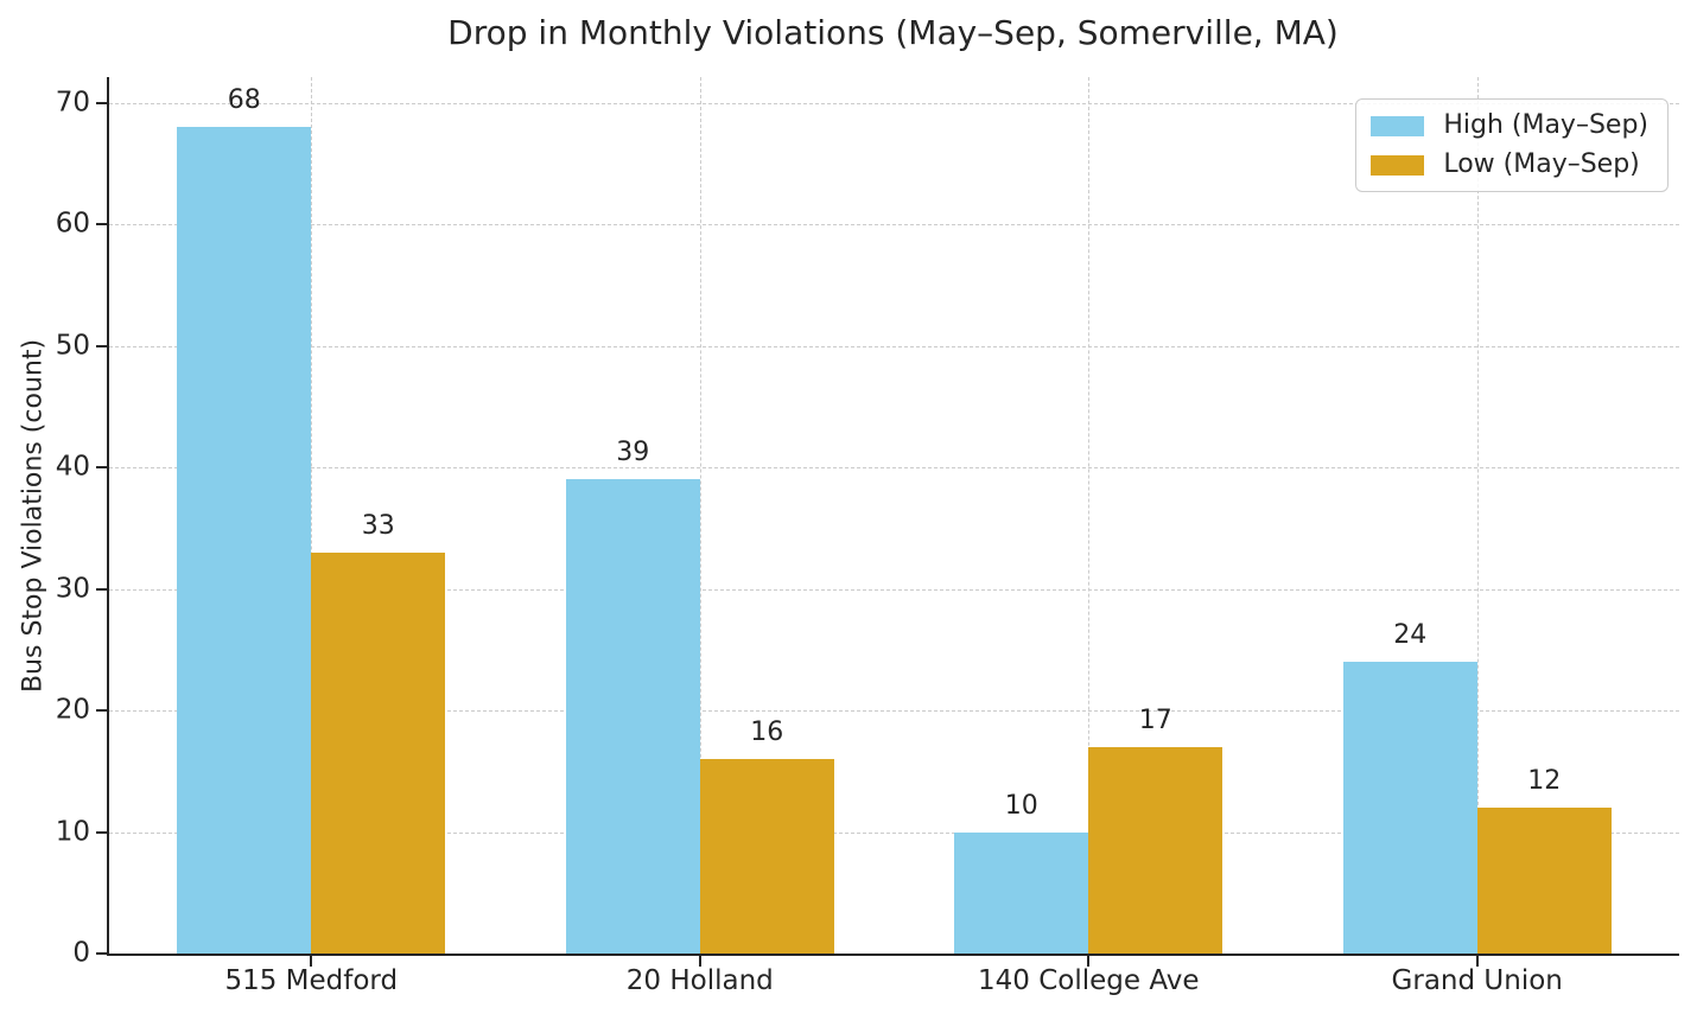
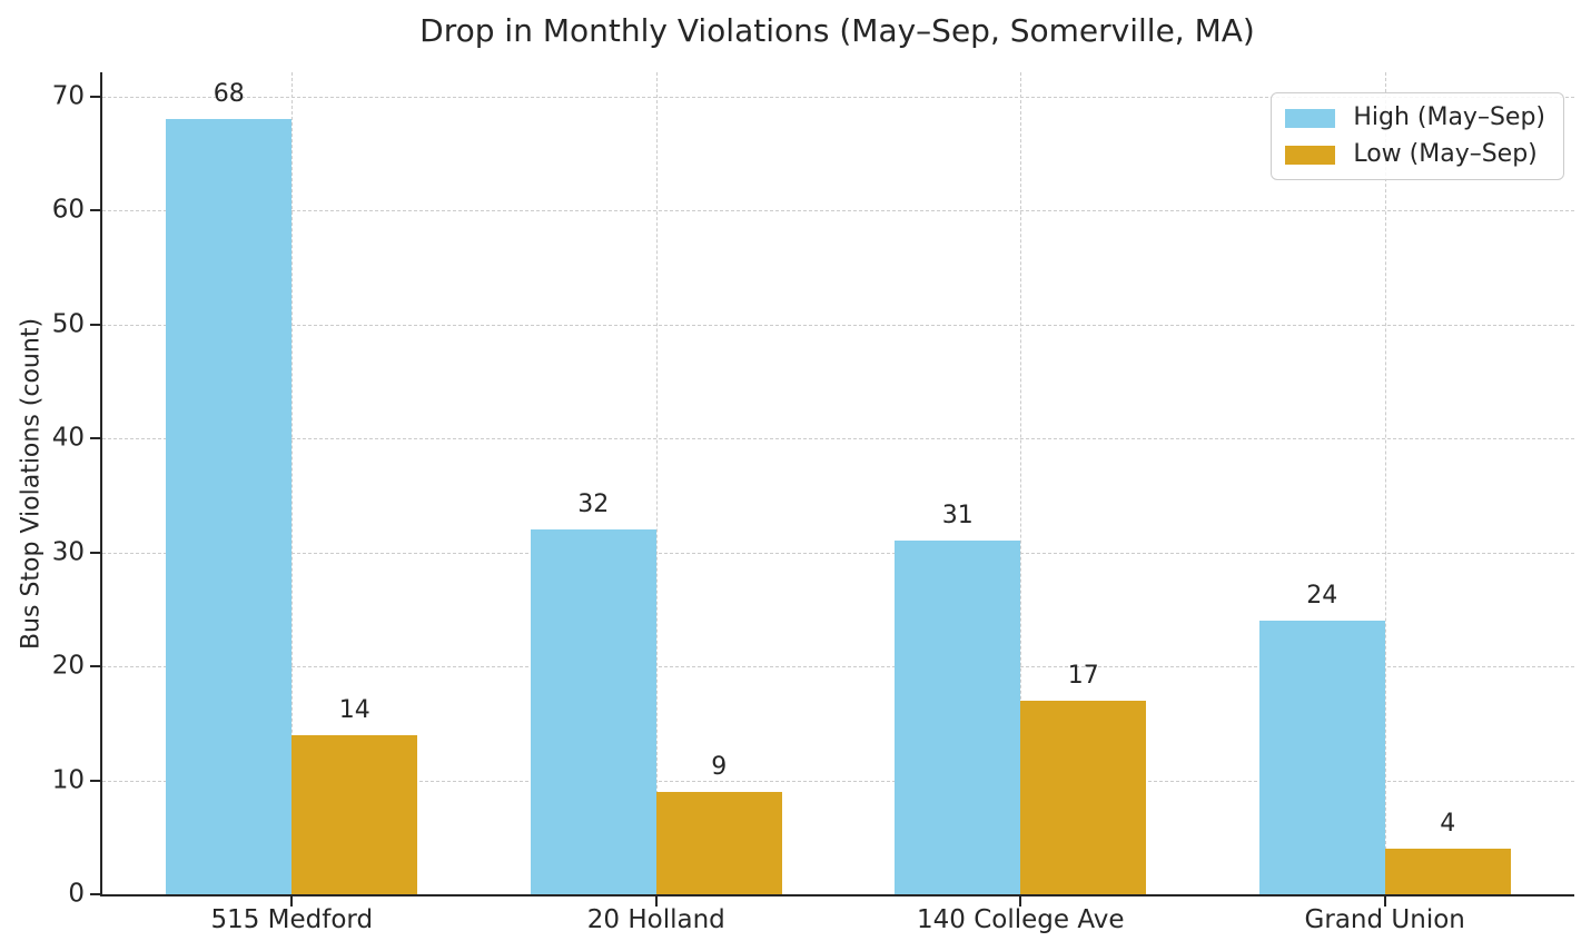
Low (May–Sep)/515 Medford: 33 -> 14
High (May–Sep)/20 Holland: 39 -> 32
Low (May–Sep)/20 Holland: 16 -> 9
High (May–Sep)/140 College Ave: 10 -> 31
Low (May–Sep)/Grand Union: 12 -> 4
